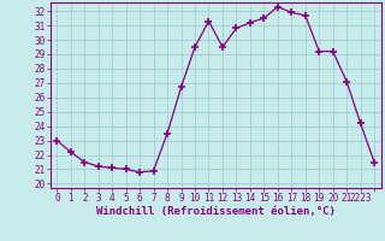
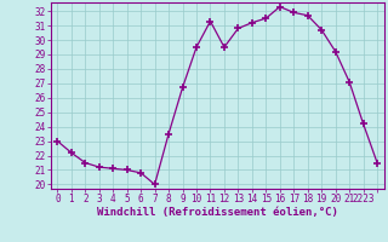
7: 20.9 -> 20.0
19: 29.2 -> 30.7
